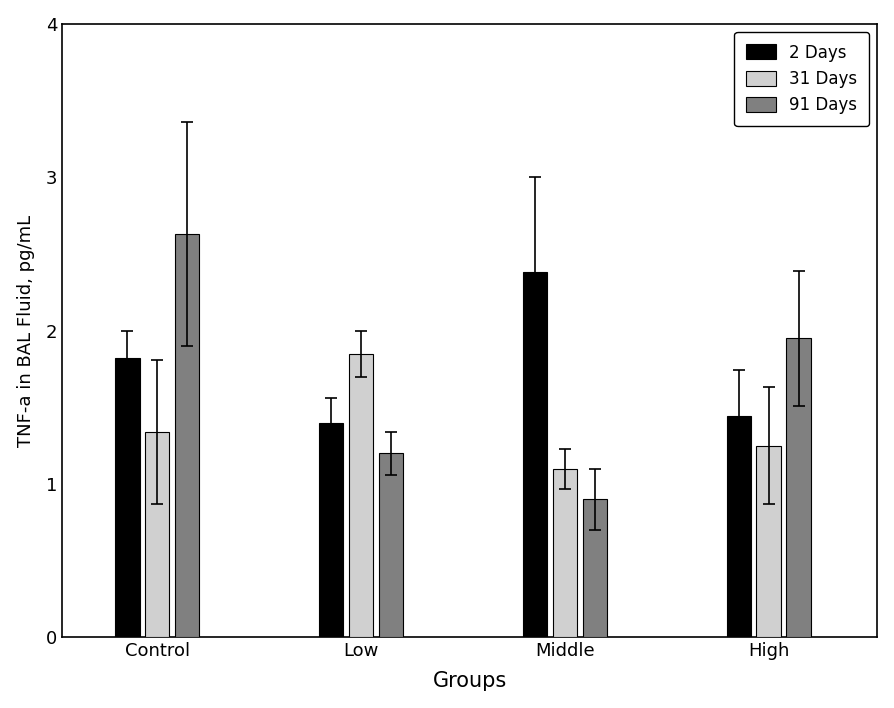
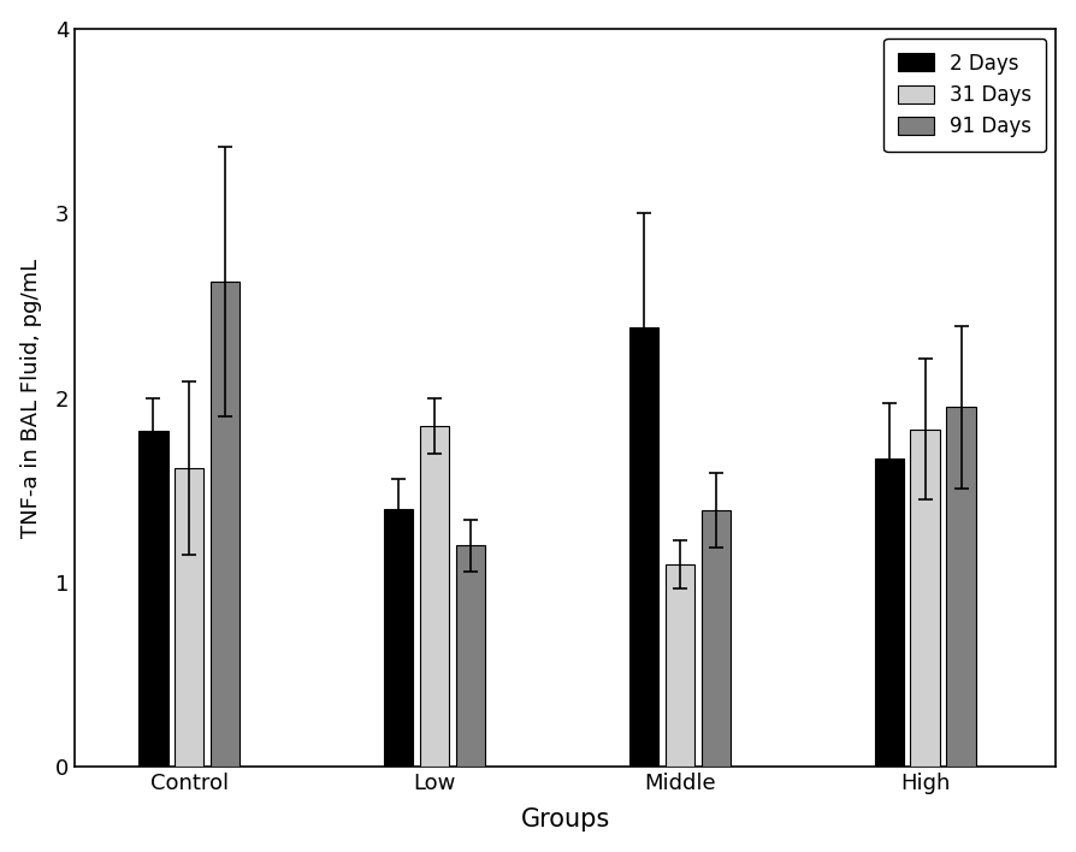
31 Days/Control: 1.34 -> 1.62
91 Days/Middle: 0.90 -> 1.39
2 Days/High: 1.44 -> 1.67
31 Days/High: 1.25 -> 1.83
